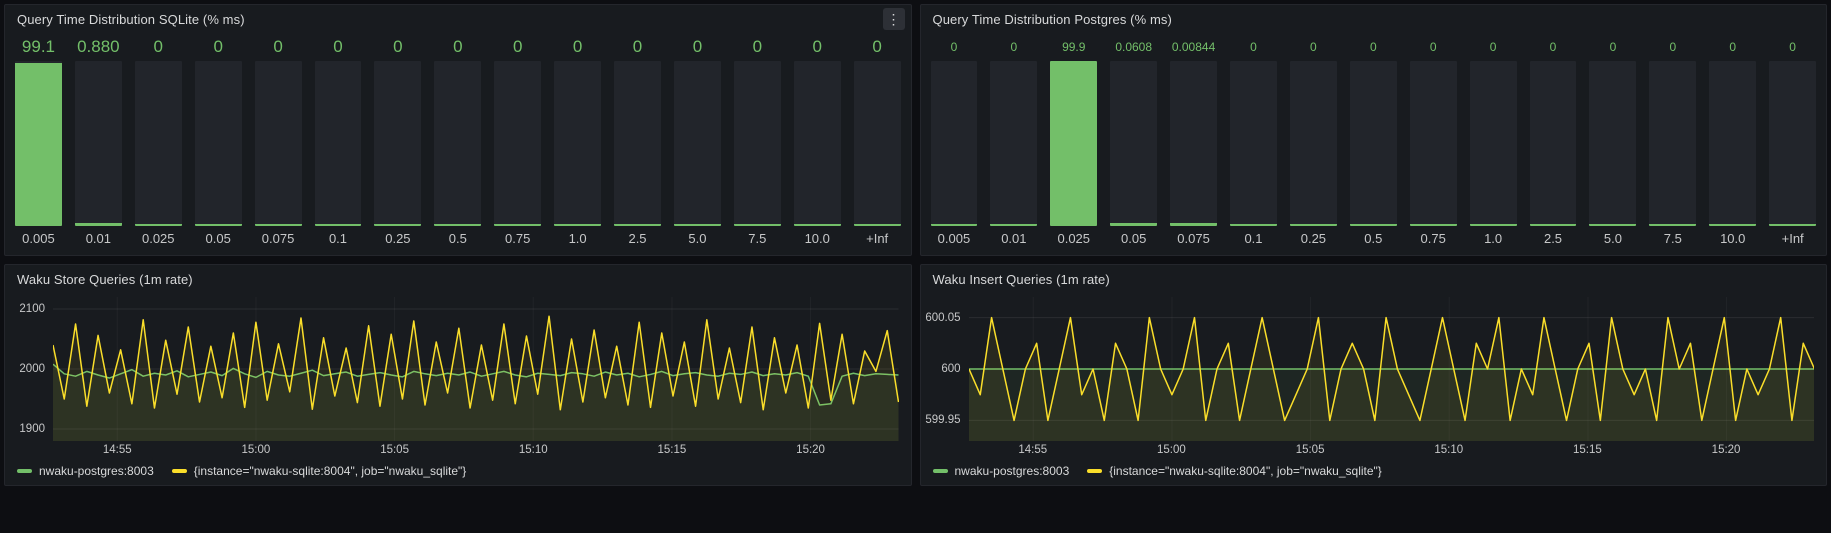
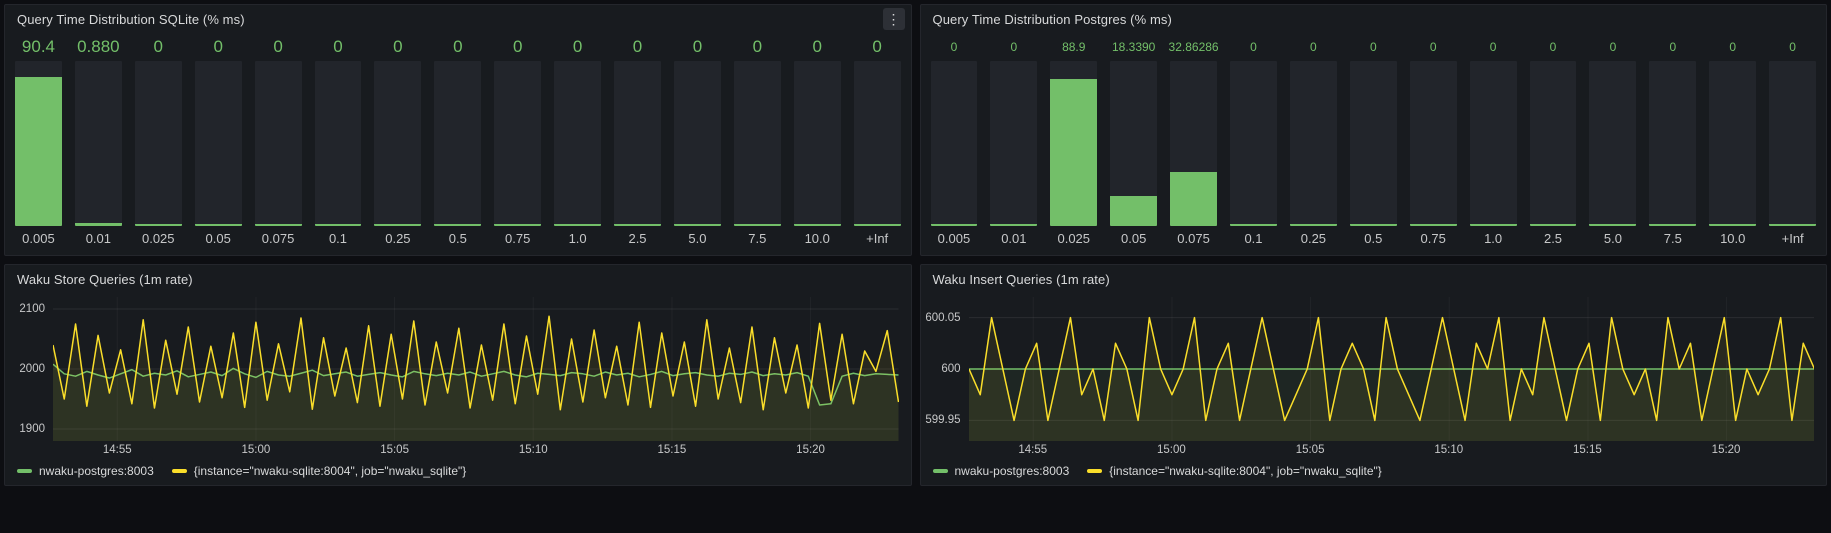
Query Time Distribution SQLite (% ms)/0.005: 99.1 -> 90.4
Query Time Distribution Postgres (% ms)/0.025: 99.9 -> 88.9
Query Time Distribution Postgres (% ms)/0.05: 0.0608 -> 18.3390
Query Time Distribution Postgres (% ms)/0.075: 0.00844 -> 32.86286
